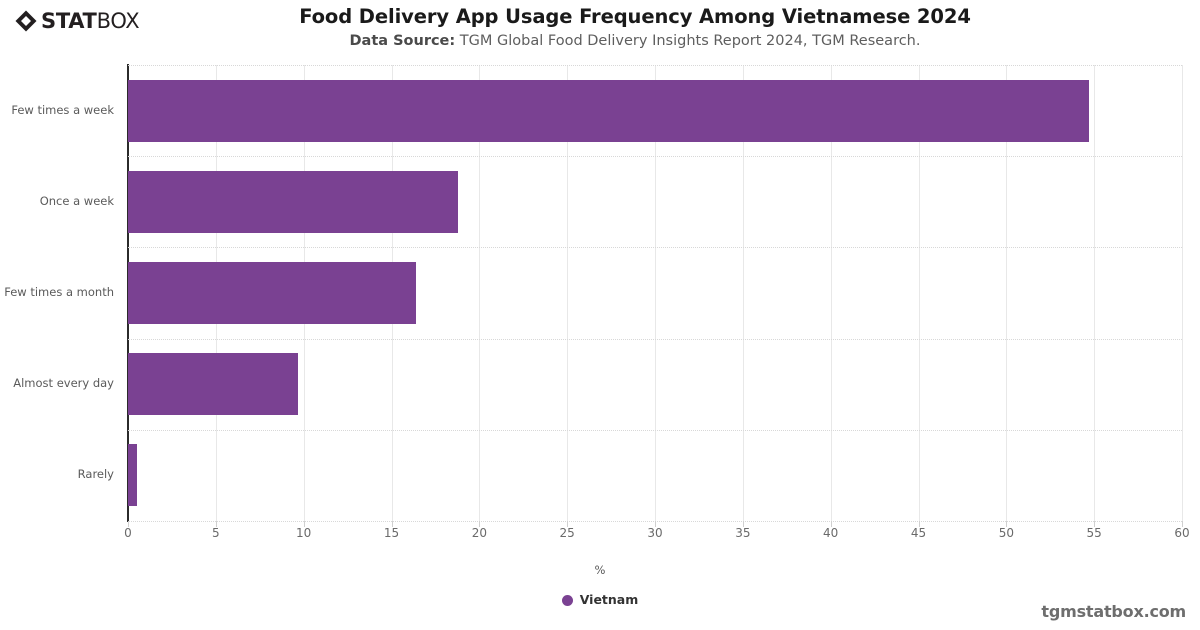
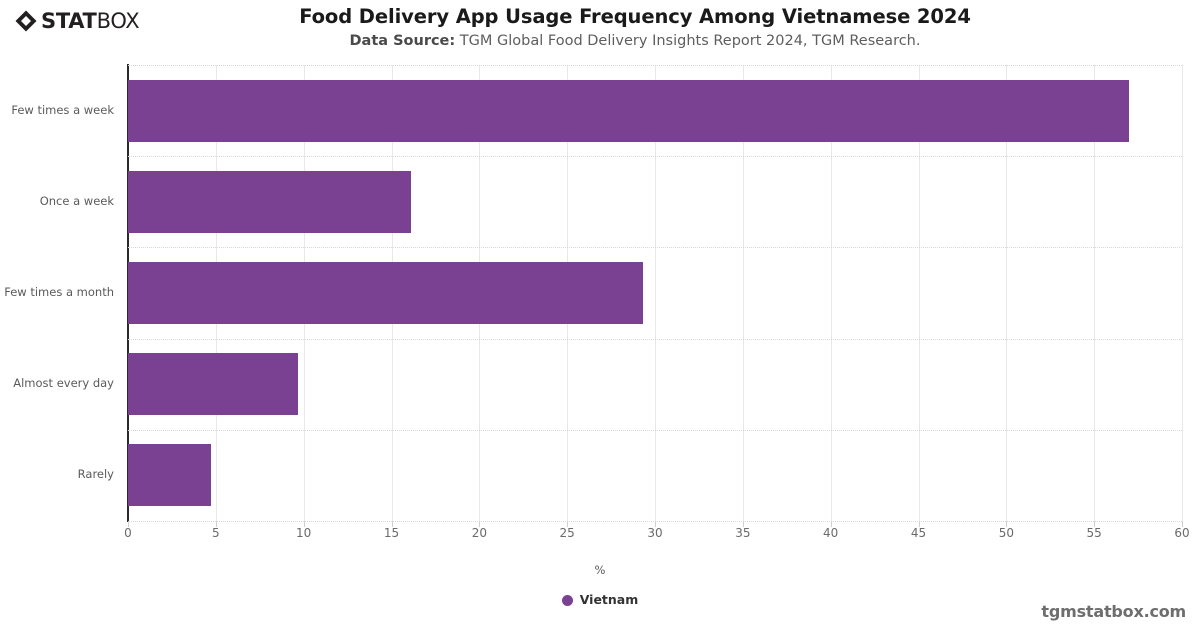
Few times a week: 54.7 -> 57.0
Once a week: 18.8 -> 16.1
Few times a month: 16.4 -> 29.3
Rarely: 0.5 -> 4.7
